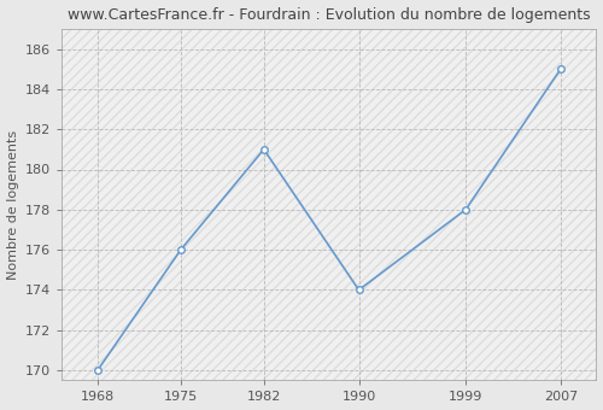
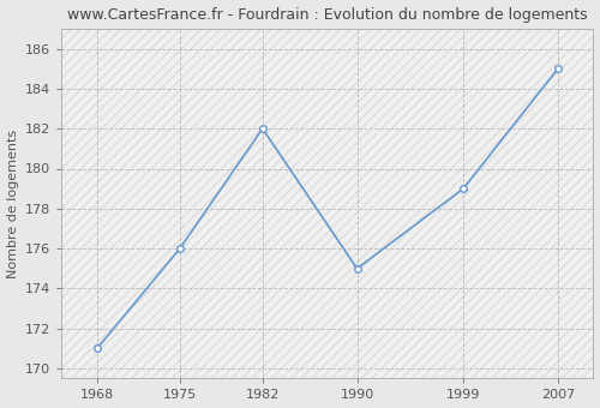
1968: 170 -> 171
1982: 181 -> 182
1990: 174 -> 175
1999: 178 -> 179
